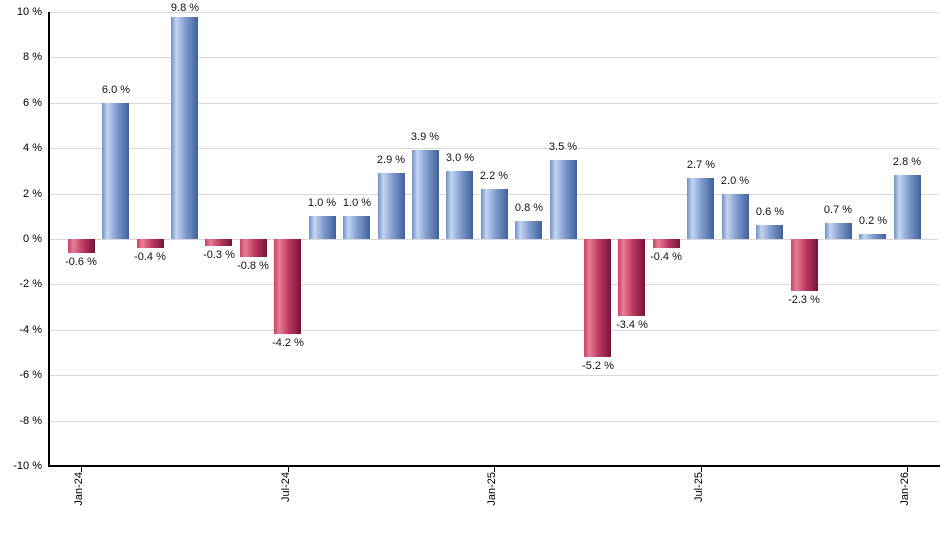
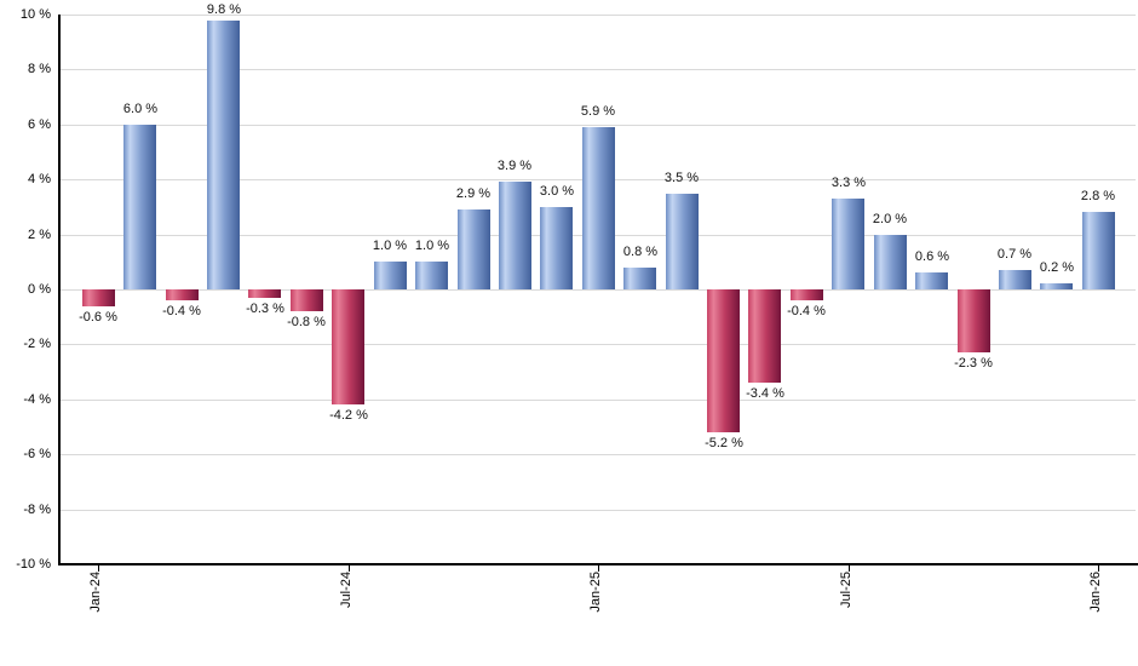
Jan-25: 2.2 -> 5.9
Jul-25: 2.7 -> 3.3
